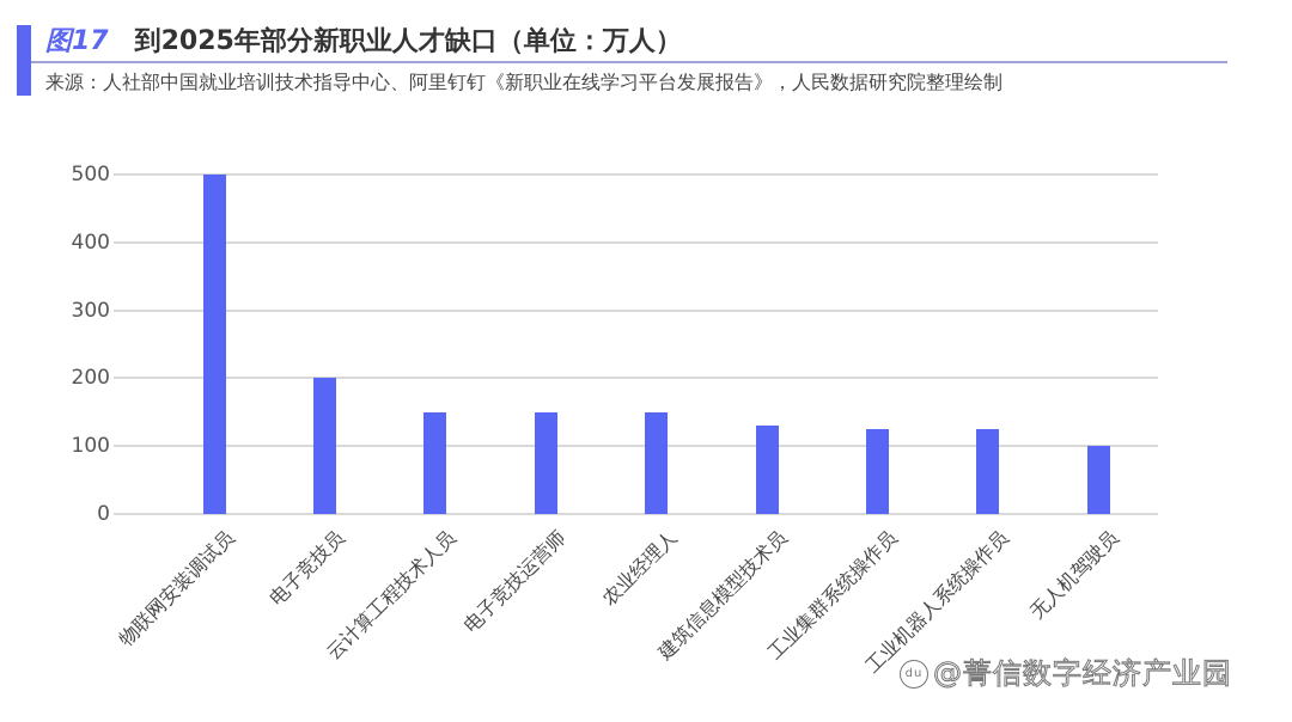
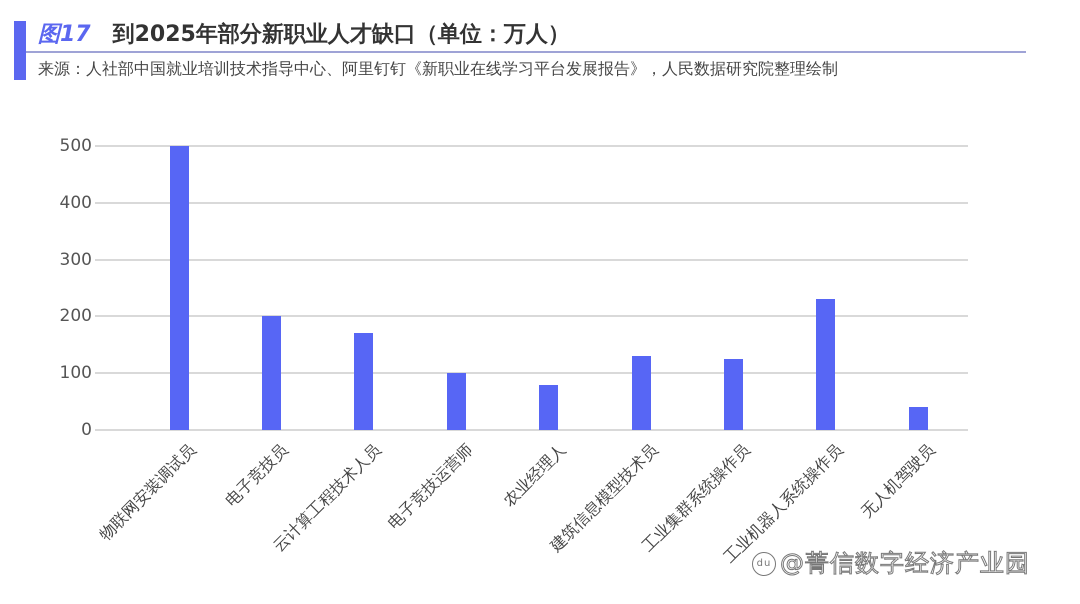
云计算工程技术人员: 150 -> 170
电子竞技运营师: 150 -> 100
农业经理人: 150 -> 80
工业机器人系统操作员: 120 -> 230
无人机驾驶员: 100 -> 40
